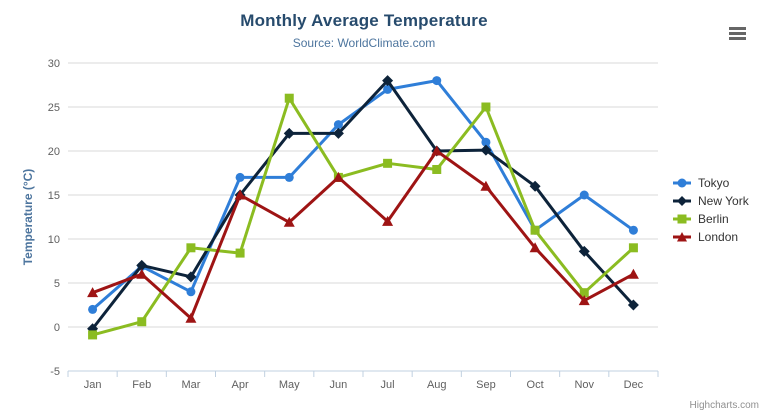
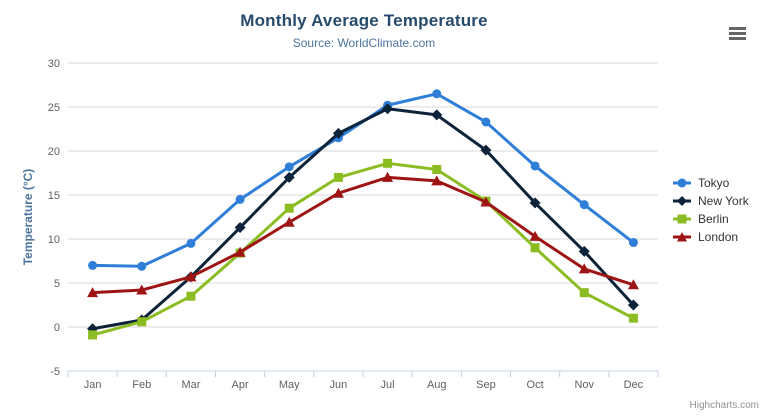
Tokyo/Jan: 2 -> 7
New York/Feb: 7 -> 1
London/Feb: 6 -> 4
Tokyo/Mar: 4 -> 10
Berlin/Mar: 9 -> 4
London/Mar: 1 -> 6
Tokyo/Apr: 17 -> 14
New York/Apr: 15 -> 11
London/Apr: 15 -> 8
Tokyo/May: 17 -> 18
New York/May: 22 -> 17
Berlin/May: 26 -> 14
Tokyo/Jun: 23 -> 22
London/Jun: 17 -> 15
Tokyo/Jul: 27 -> 25
New York/Jul: 28 -> 25
London/Jul: 12 -> 17
Tokyo/Aug: 28 -> 26
New York/Aug: 20 -> 24
London/Aug: 20 -> 17
Tokyo/Sep: 21 -> 23
Berlin/Sep: 25 -> 14
London/Sep: 16 -> 14
Tokyo/Oct: 11 -> 18
New York/Oct: 16 -> 14
Berlin/Oct: 11 -> 9
London/Oct: 9 -> 10
Tokyo/Nov: 15 -> 14
London/Nov: 3 -> 7
Tokyo/Dec: 11 -> 10
Berlin/Dec: 9 -> 1
London/Dec: 6 -> 5
